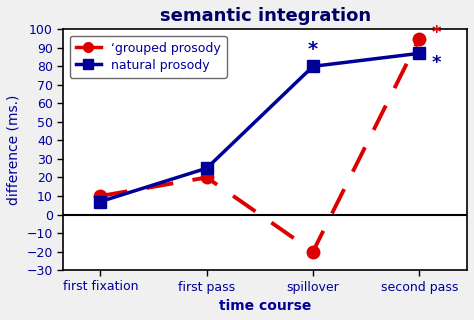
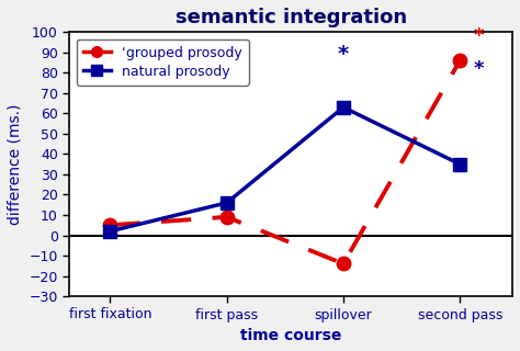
‘grouped prosody/first fixation: 10 -> 5
natural prosody/first fixation: 7 -> 2
‘grouped prosody/first pass: 20 -> 9
natural prosody/first pass: 25 -> 16
‘grouped prosody/spillover: -20 -> -14
natural prosody/spillover: 80 -> 63
‘grouped prosody/second pass: 95 -> 86
natural prosody/second pass: 87 -> 35
